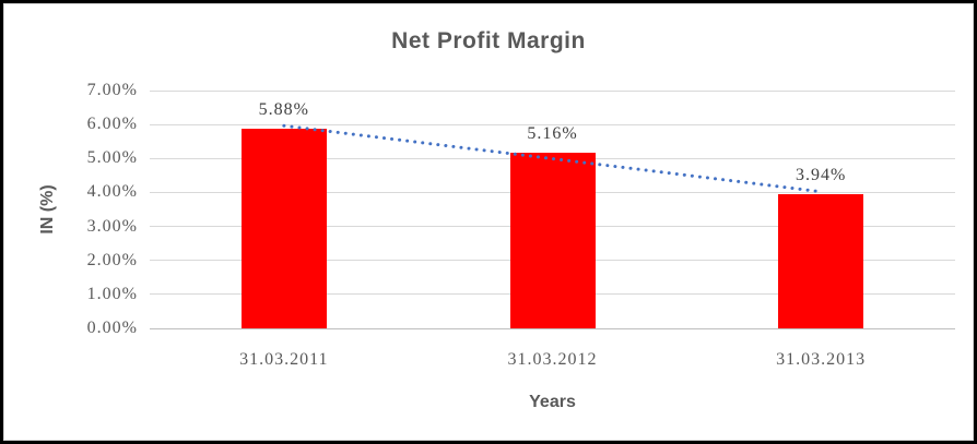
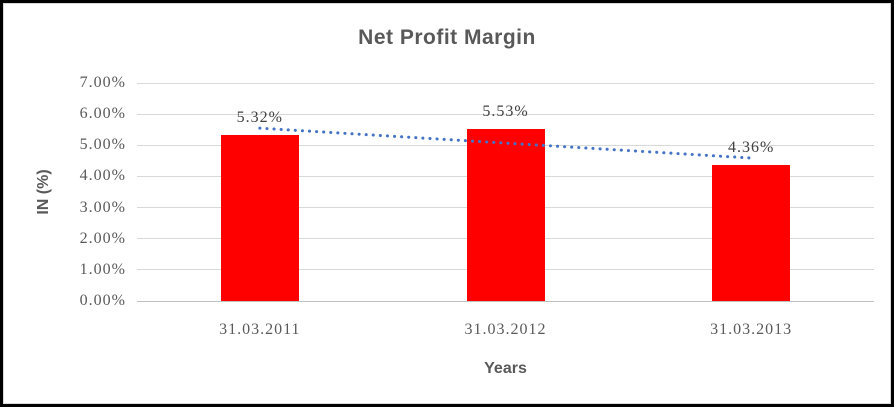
31.03.2011: 5.88% -> 5.32%
31.03.2012: 5.16% -> 5.53%
31.03.2013: 3.94% -> 4.36%
